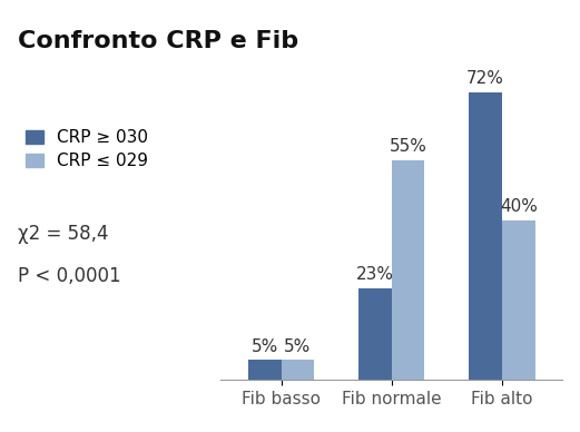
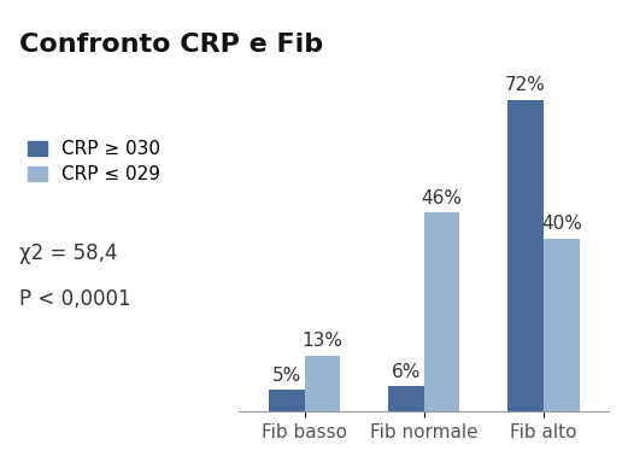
CRP ≤ 029/Fib basso: 5% -> 13%
CRP ≥ 030/Fib normale: 23% -> 6%
CRP ≤ 029/Fib normale: 55% -> 46%
